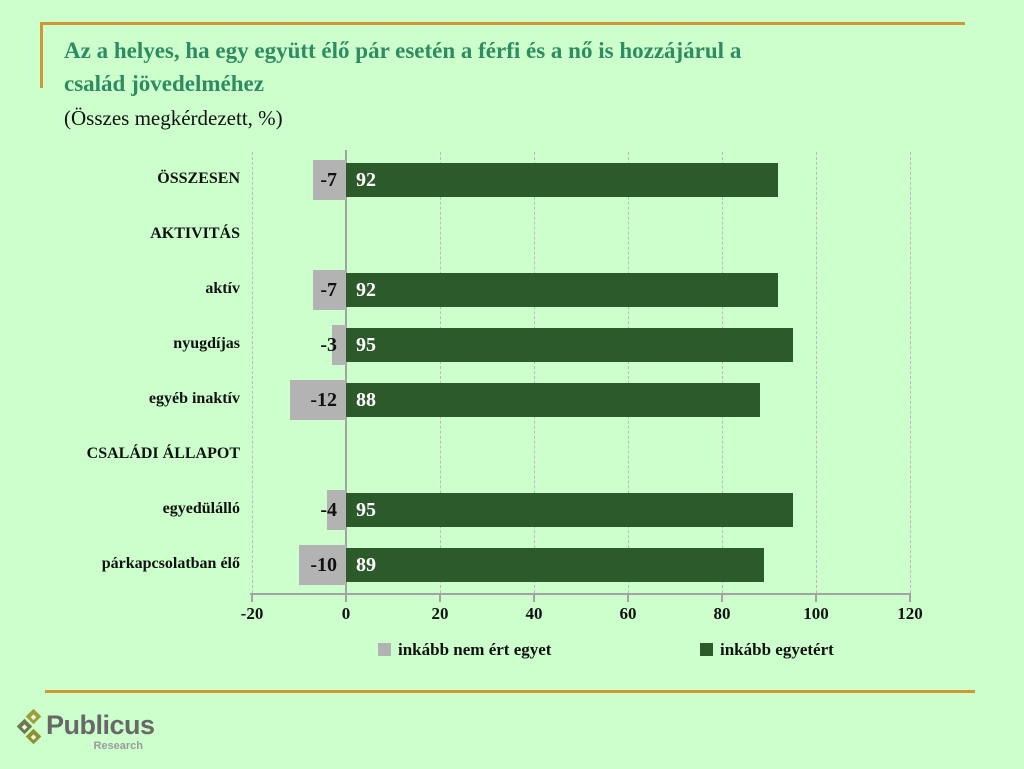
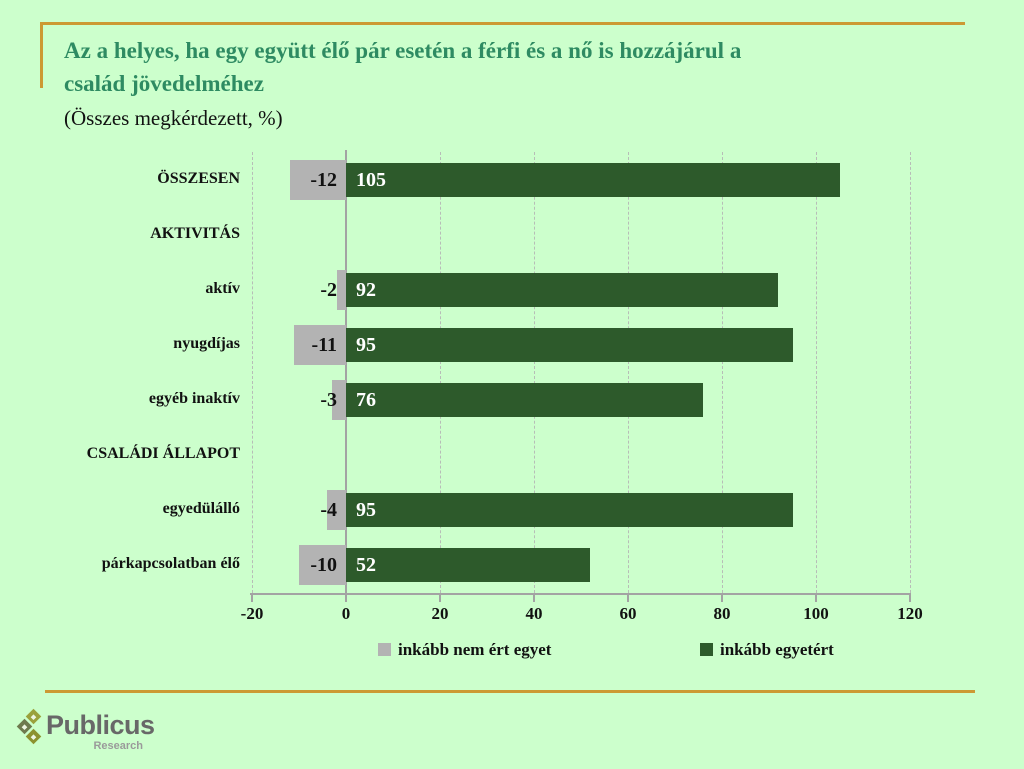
inkább nem ért egyet/ÖSSZESEN: -7 -> -12
inkább egyetért/ÖSSZESEN: 92 -> 105
inkább nem ért egyet/aktív: -7 -> -2
inkább nem ért egyet/nyugdíjas: -3 -> -11
inkább nem ért egyet/egyéb inaktív: -12 -> -3
inkább egyetért/egyéb inaktív: 88 -> 76
inkább egyetért/párkapcsolatban élő: 89 -> 52
